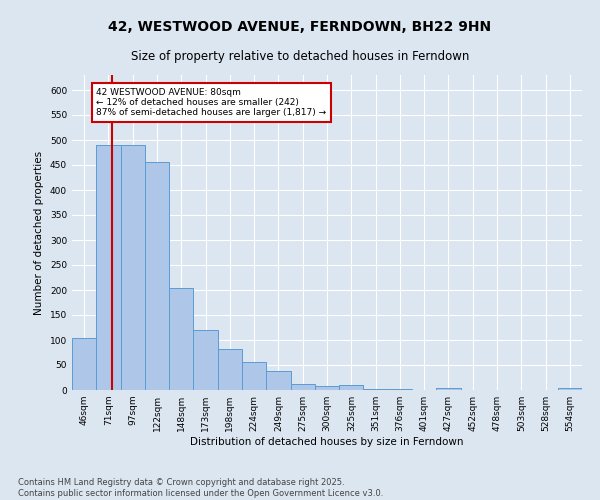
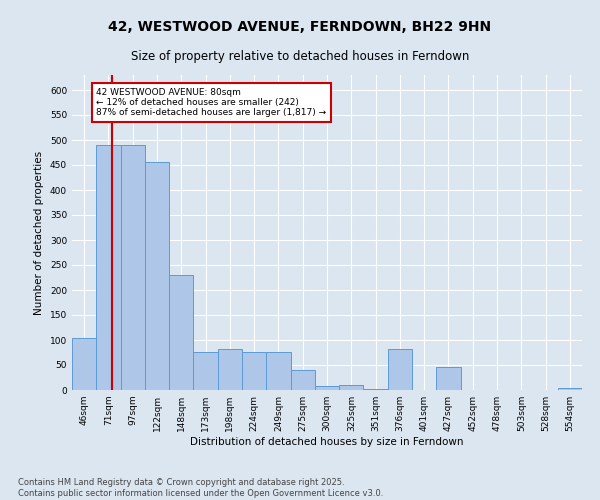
148sqm: 205 -> 230
173sqm: 120 -> 76
224sqm: 57 -> 76
249sqm: 38 -> 76
275sqm: 13 -> 40
376sqm: 2 -> 82
427sqm: 5 -> 46
